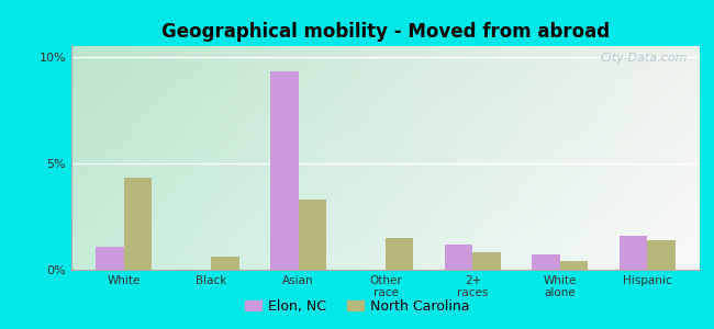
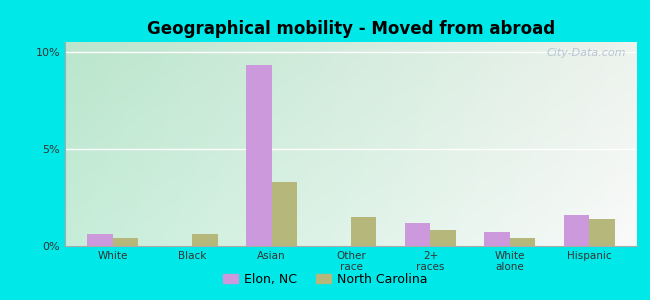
Elon, NC/White: 1.1% -> 0.6%
North Carolina/White: 4.3% -> 0.4%
